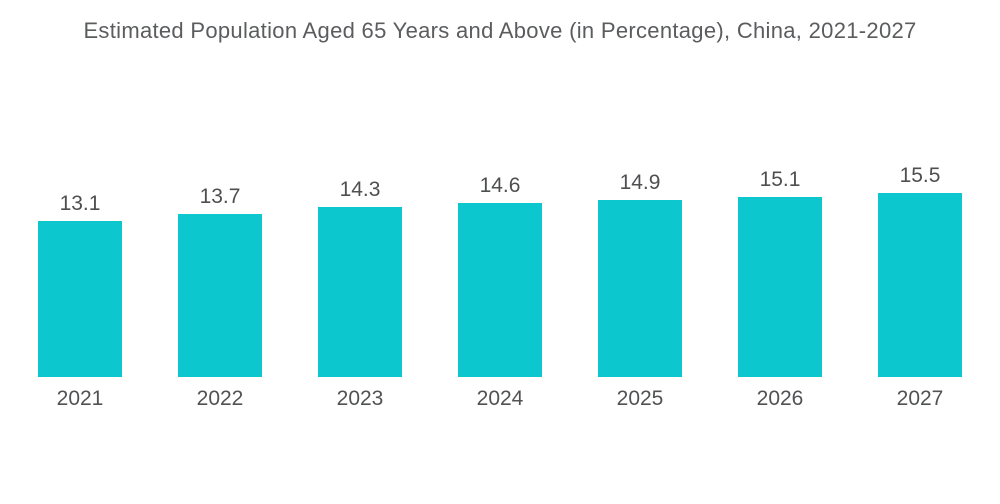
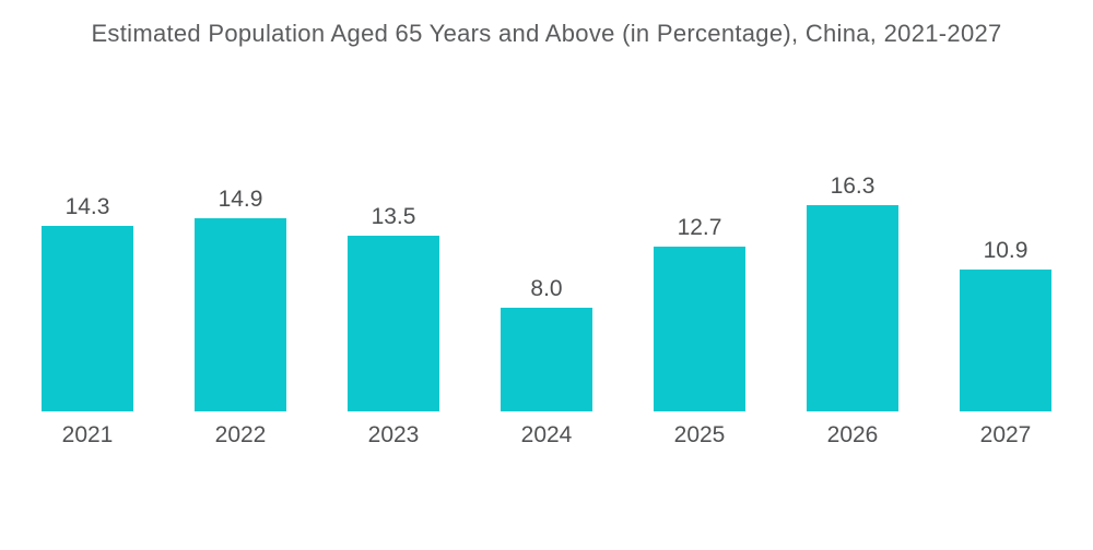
2021: 13.1 -> 14.3
2022: 13.7 -> 14.9
2023: 14.3 -> 13.5
2024: 14.6 -> 8.0
2025: 14.9 -> 12.7
2026: 15.1 -> 16.3
2027: 15.5 -> 10.9
